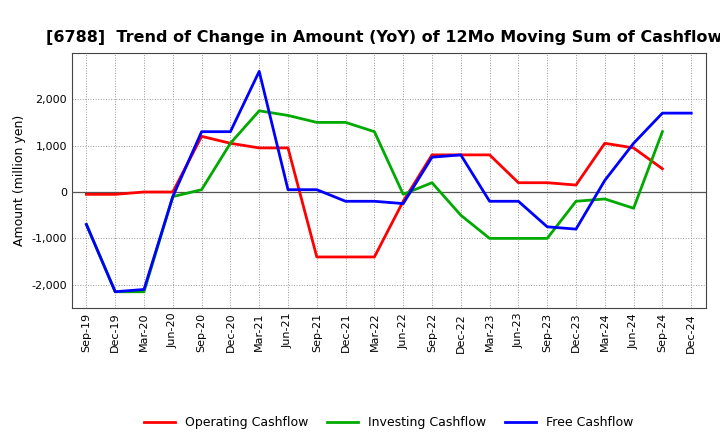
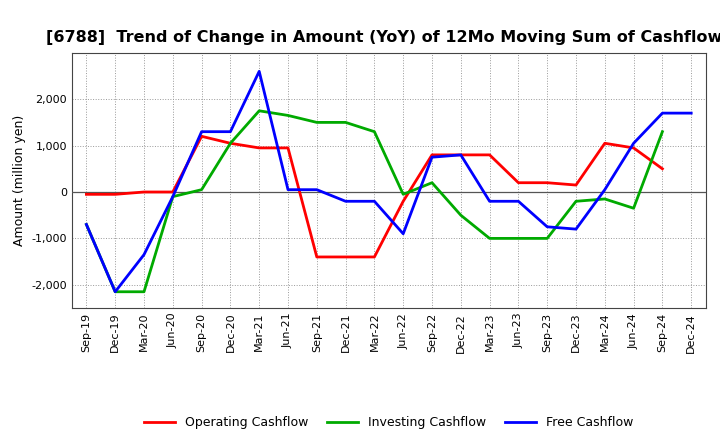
Free Cashflow/Mar-20: -2,100 -> -1,350
Free Cashflow/Jun-22: -250 -> -900
Free Cashflow/Mar-24: 250 -> 50
